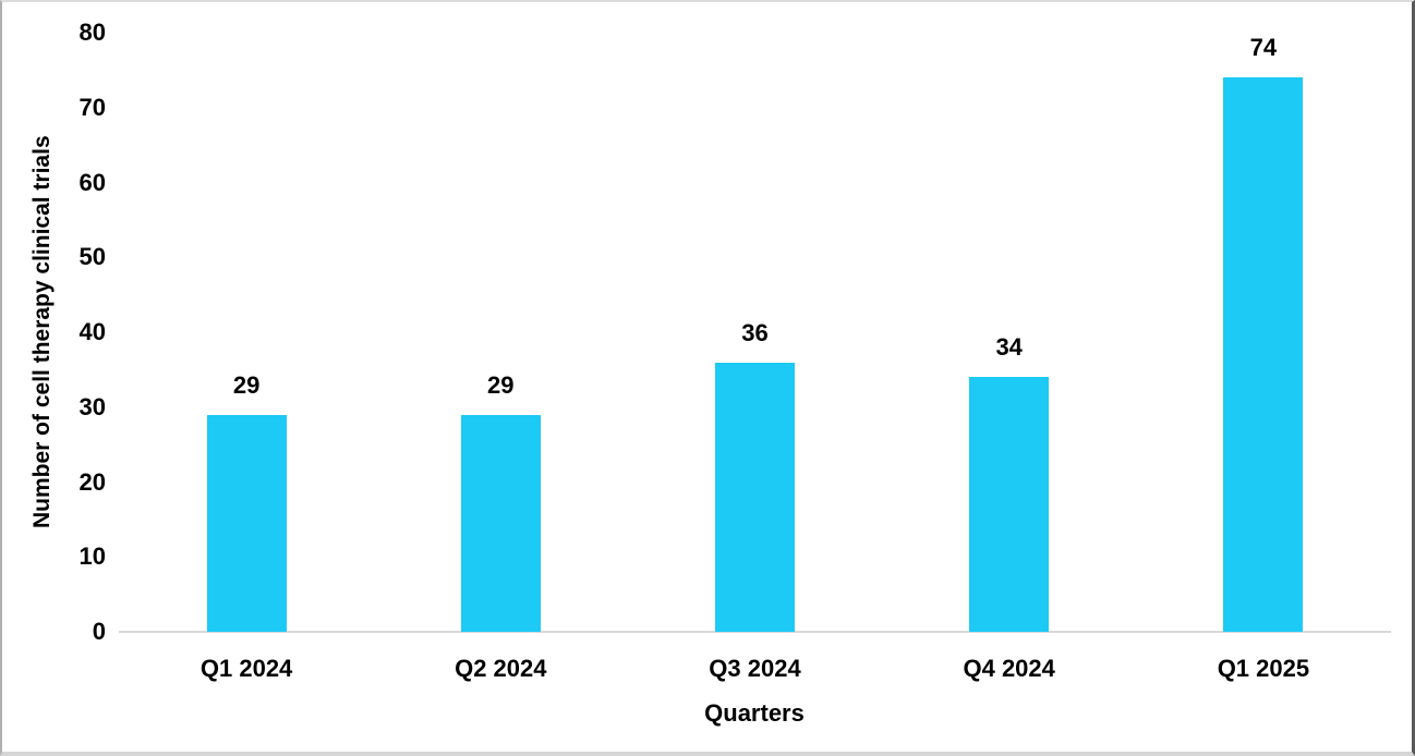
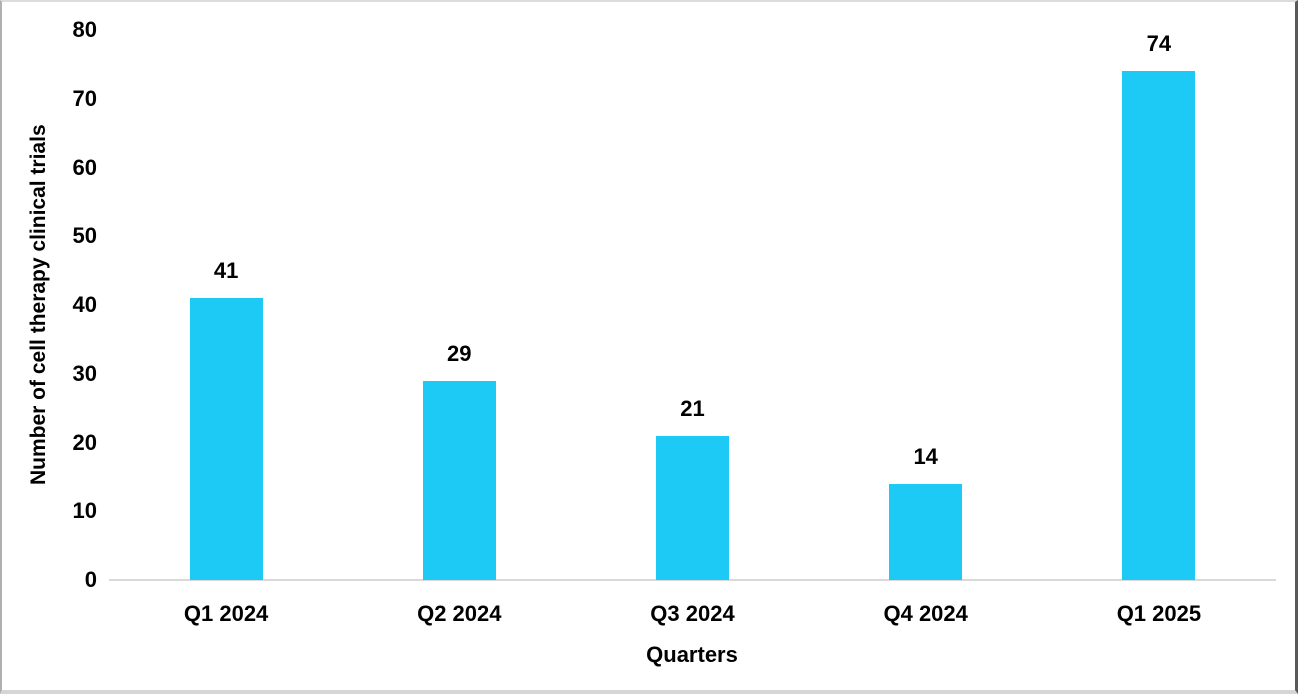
Q1 2024: 29 -> 41
Q3 2024: 36 -> 21
Q4 2024: 34 -> 14
